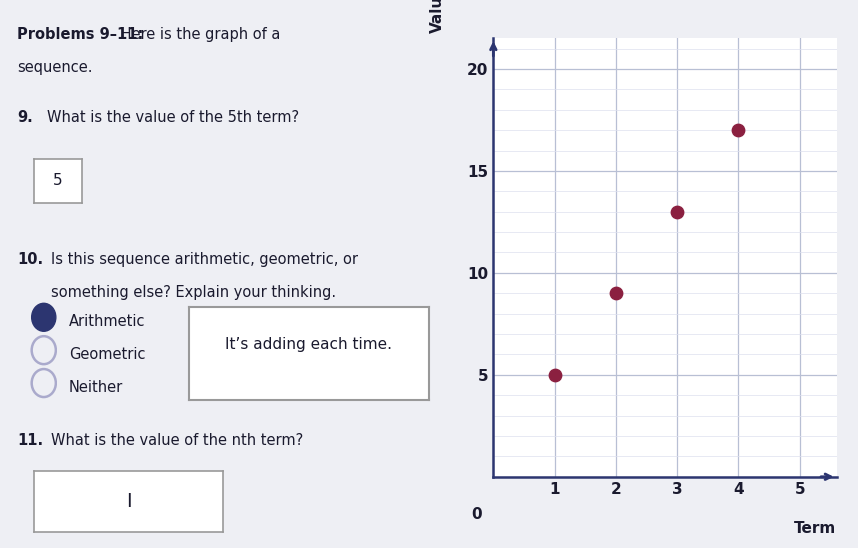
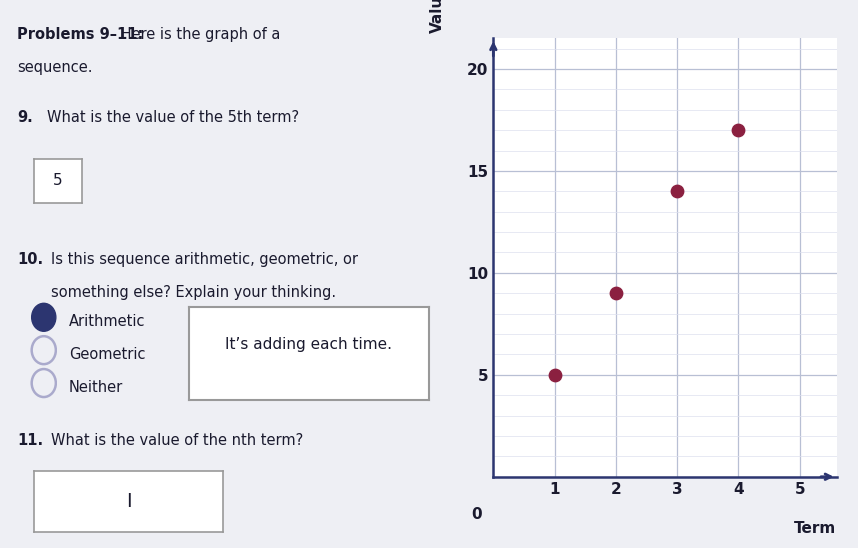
3: 13 -> 14
